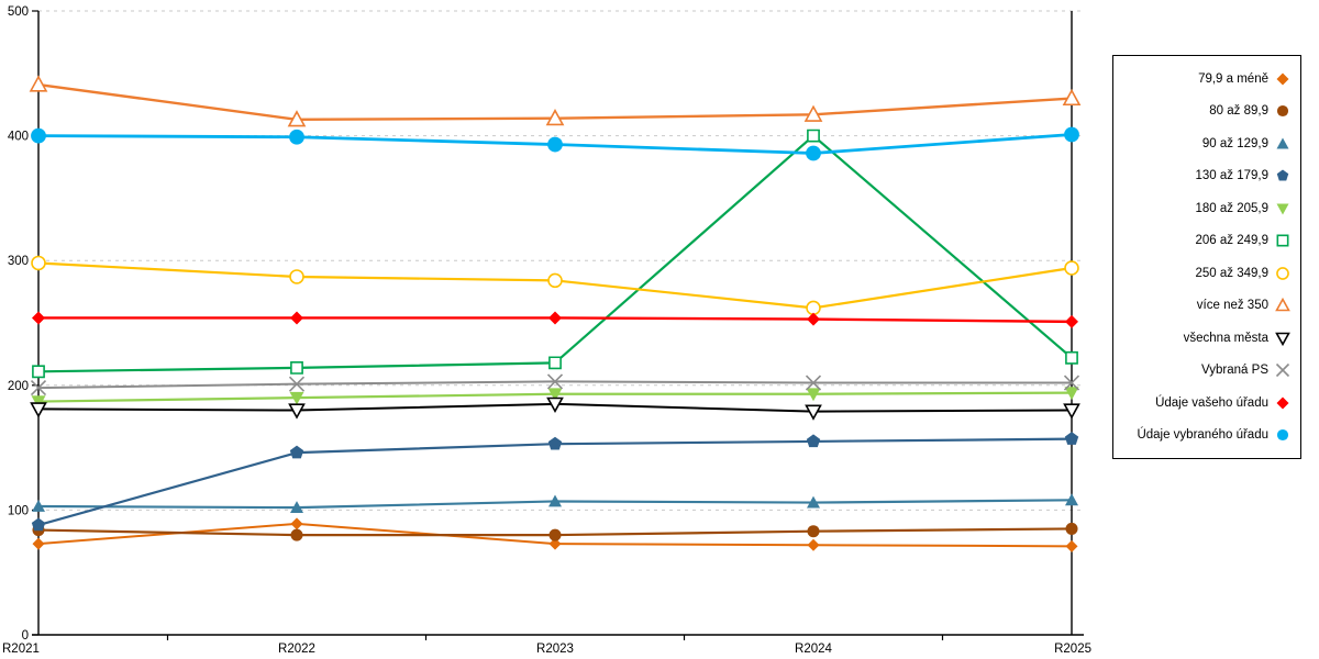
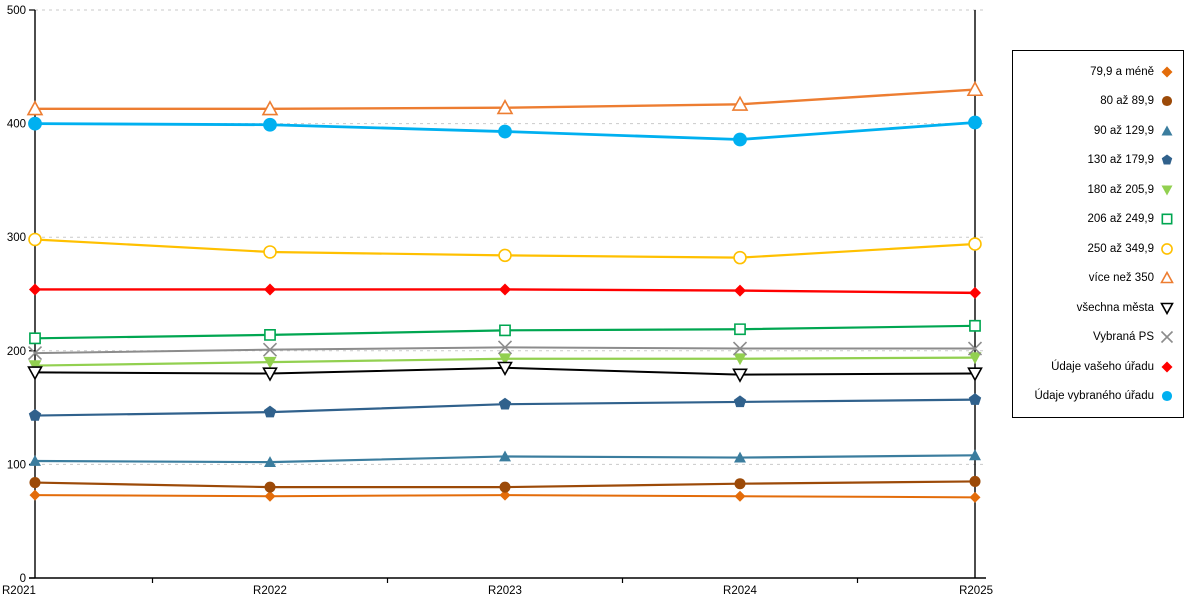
130 až 179,9/R2021: 88 -> 143
více než 350/R2021: 441 -> 413
79,9 a méně/R2022: 89 -> 72
206 až 249,9/R2024: 400 -> 219
250 až 349,9/R2024: 262 -> 282
